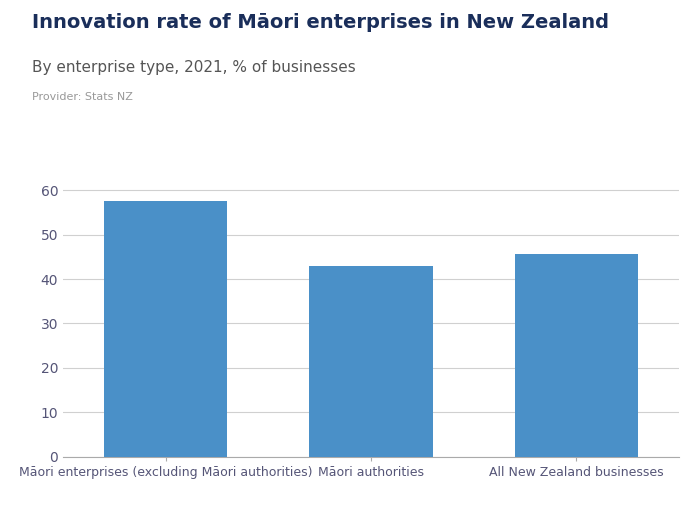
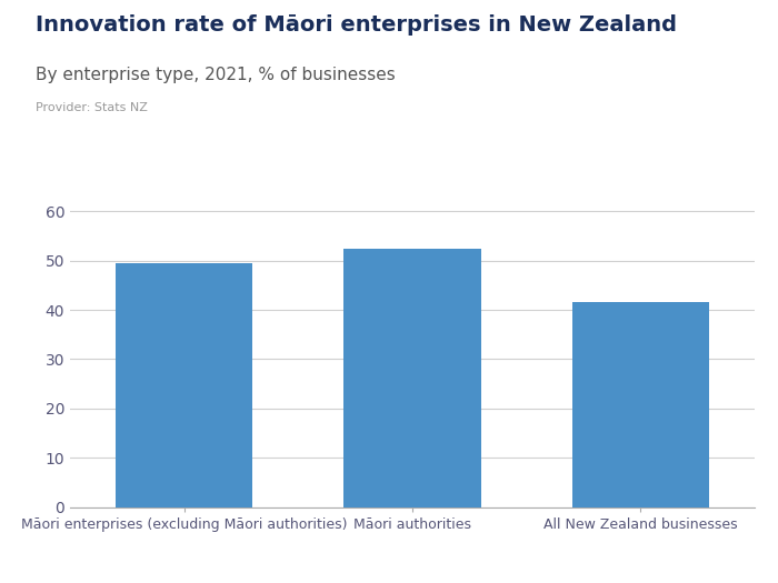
Māori enterprises (excluding Māori authorities): 57.5 -> 49.5
Māori authorities: 43.0 -> 52.5
All New Zealand businesses: 45.6 -> 41.5
